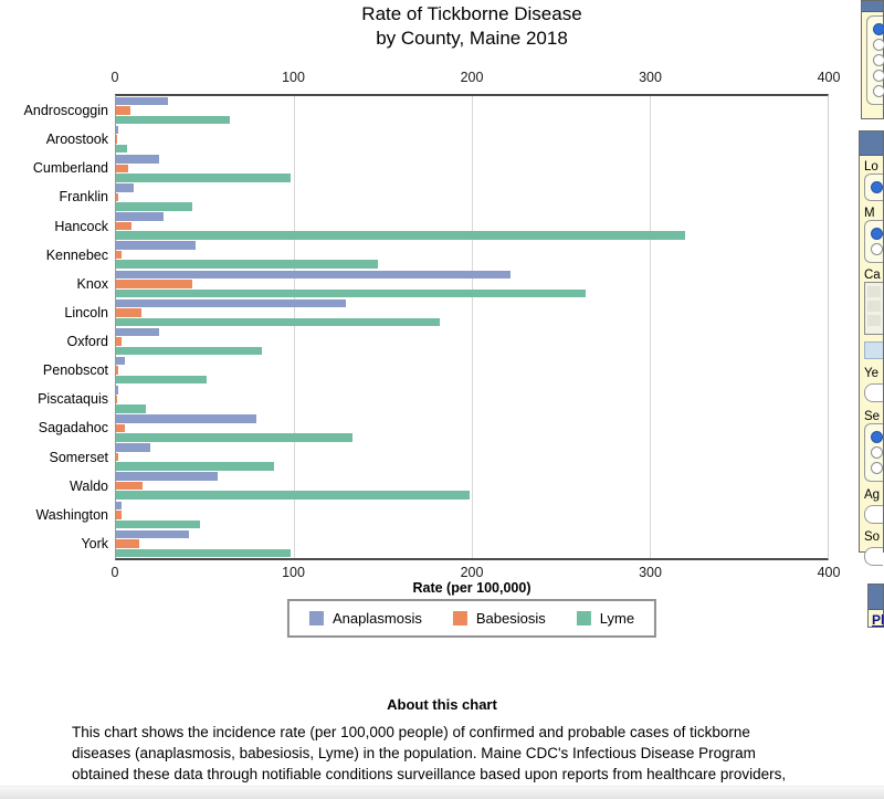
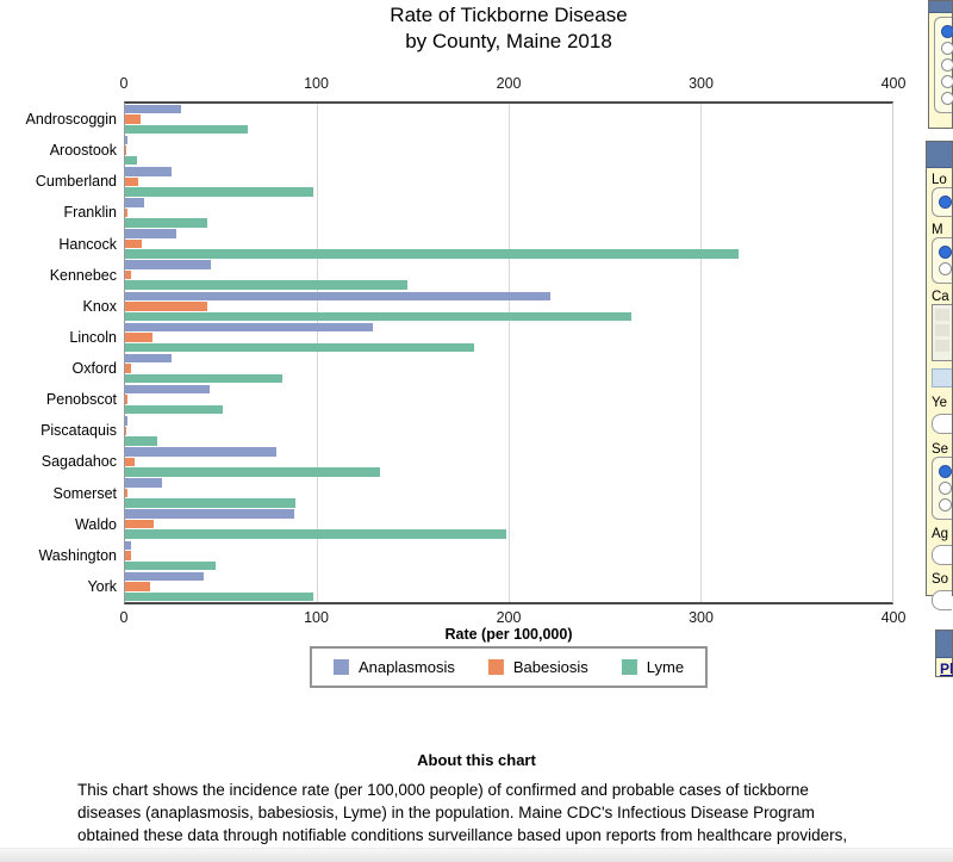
Anaplasmosis/Penobscot: 5 -> 44
Anaplasmosis/Waldo: 57 -> 88
